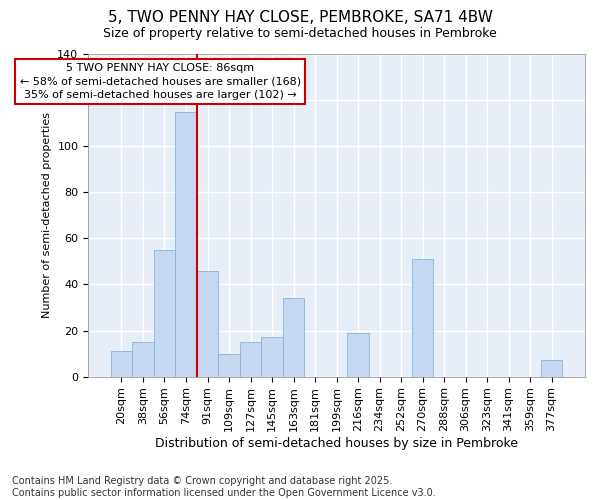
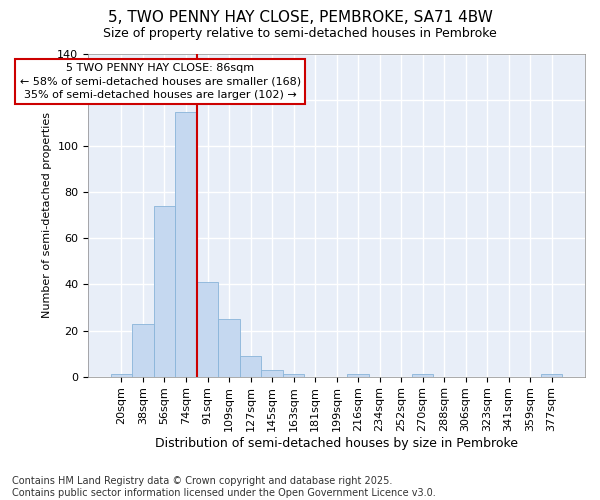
20sqm: 11 -> 1
38sqm: 15 -> 23
56sqm: 55 -> 74
91sqm: 46 -> 41
109sqm: 10 -> 25
127sqm: 15 -> 9
145sqm: 17 -> 3
163sqm: 34 -> 1
216sqm: 19 -> 1
270sqm: 51 -> 1
377sqm: 7 -> 1
